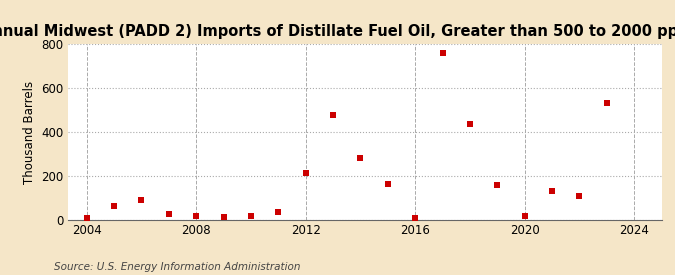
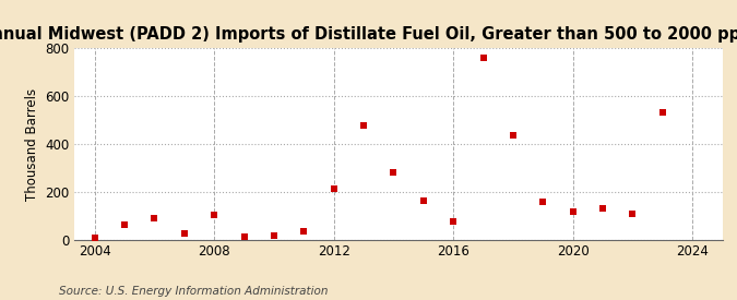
2008: 20 -> 105
2016: 10 -> 75
2020: 20 -> 120
